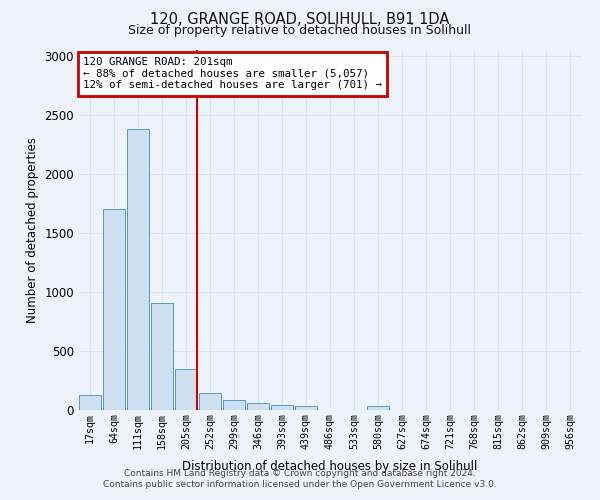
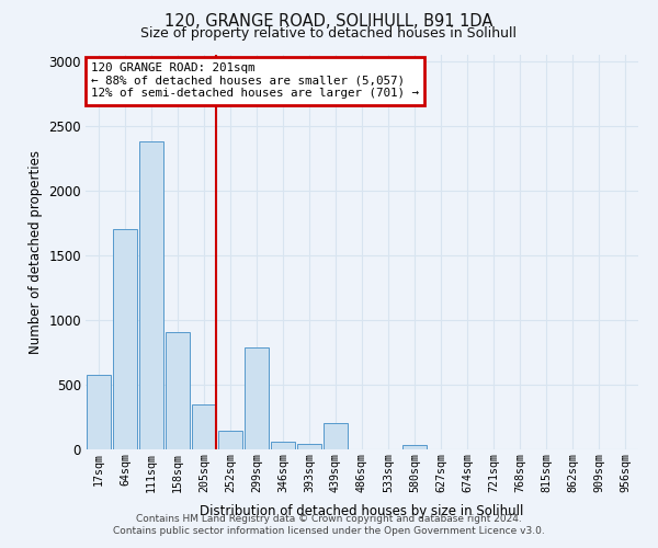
17sqm: 130 -> 580
299sqm: 80 -> 790
439sqm: 30 -> 200
